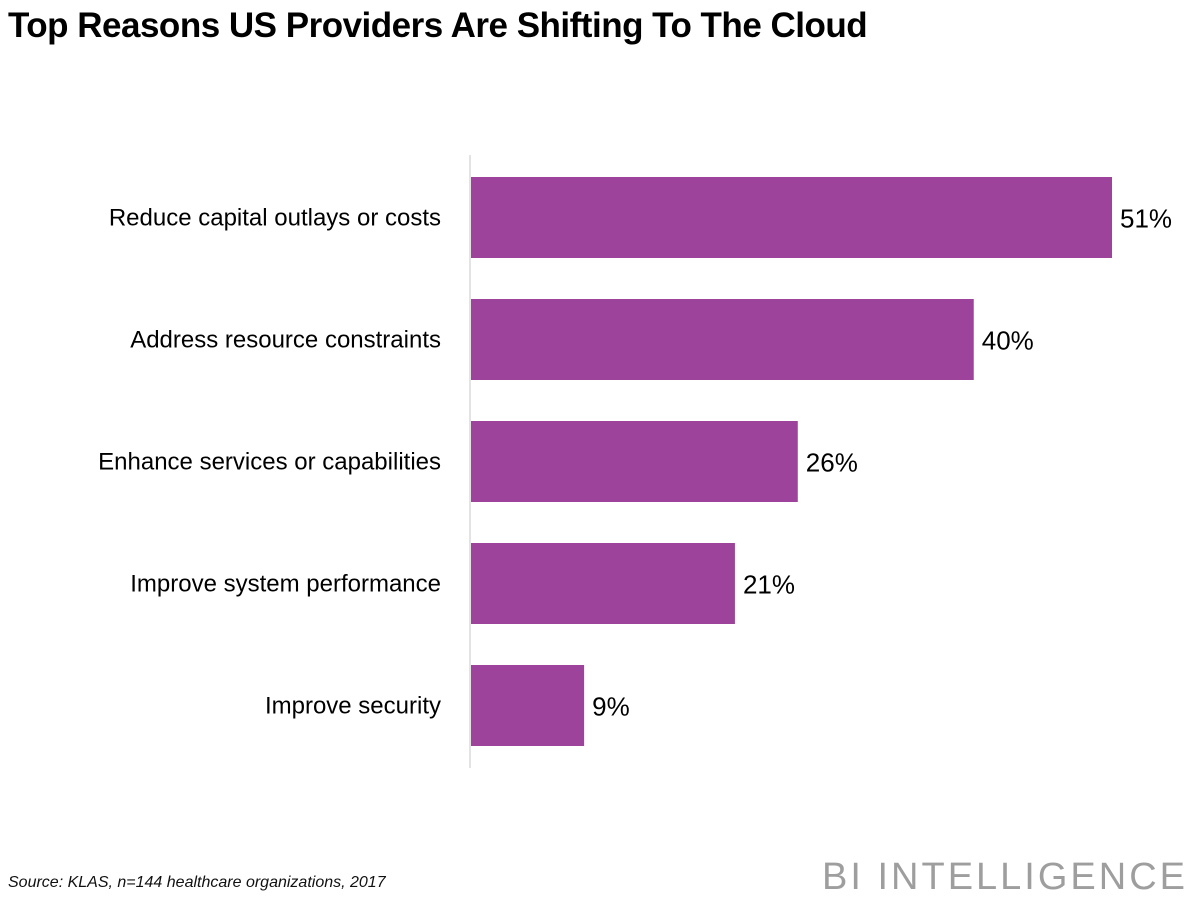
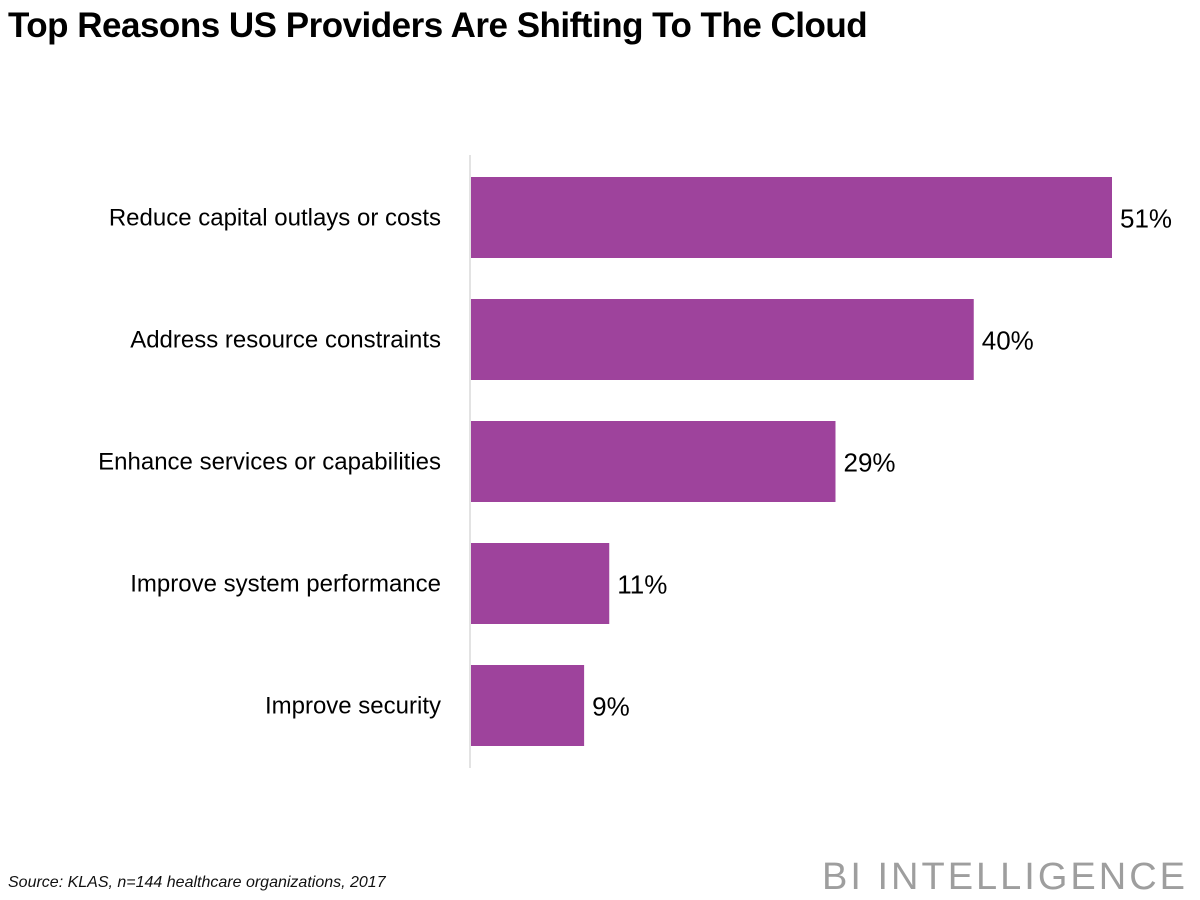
Enhance services or capabilities: 26% -> 29%
Improve system performance: 21% -> 11%
